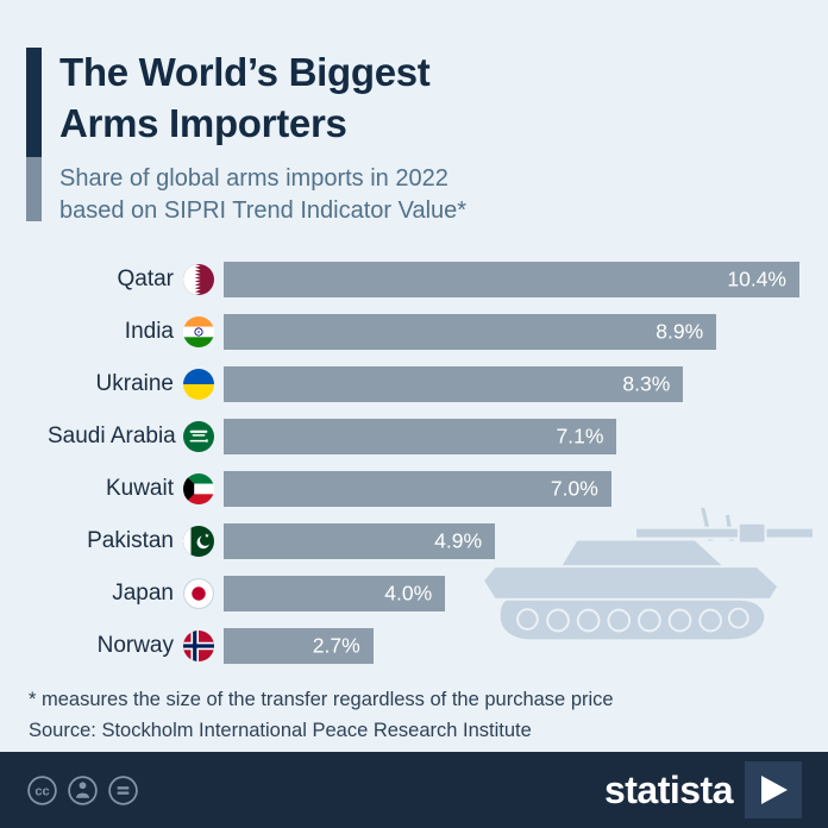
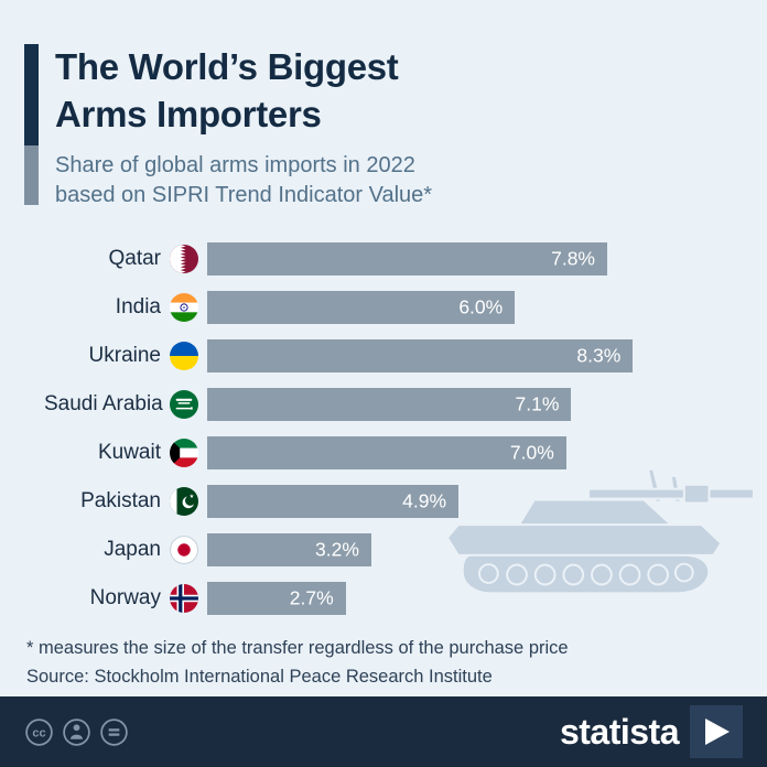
Qatar: 10.4% -> 7.8%
India: 8.9% -> 6.0%
Japan: 4.0% -> 3.2%
